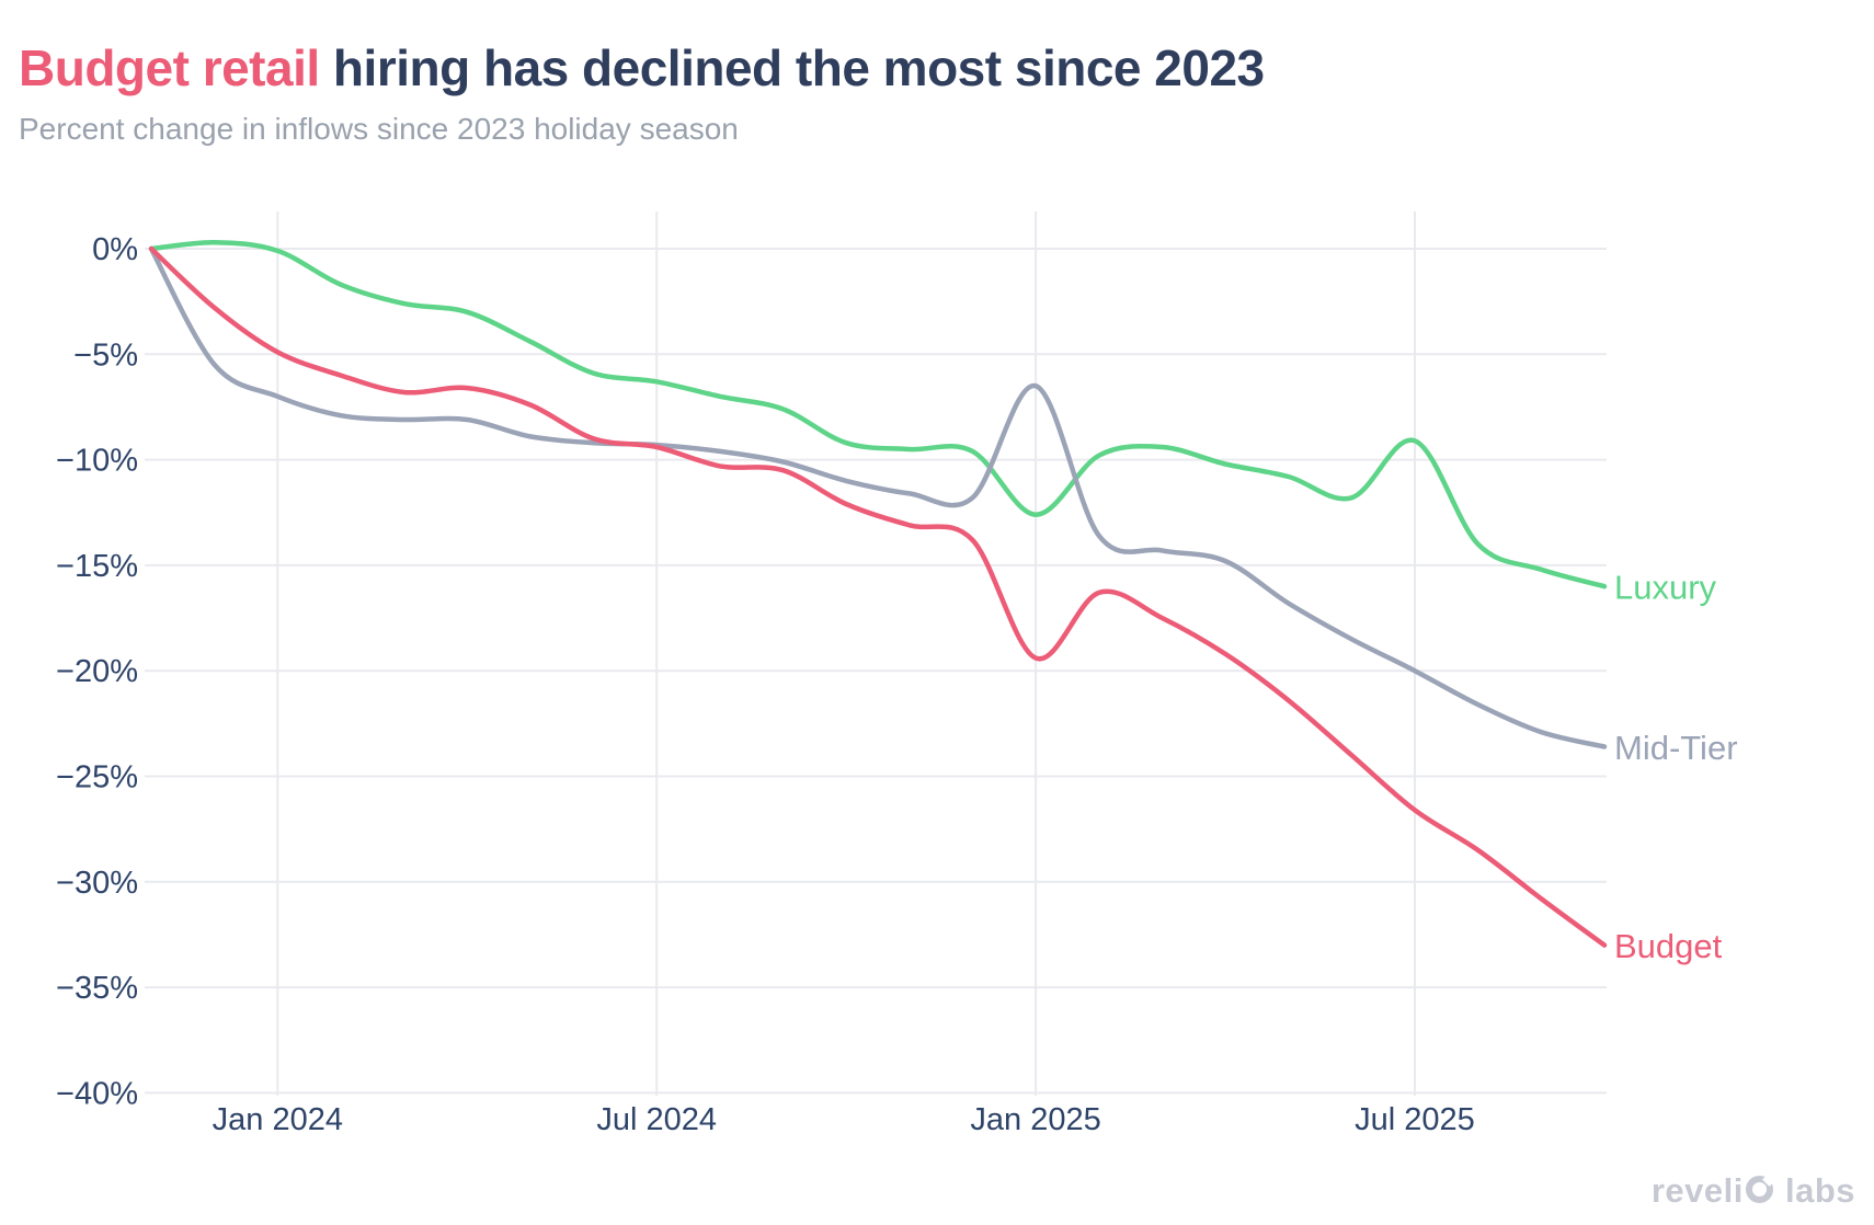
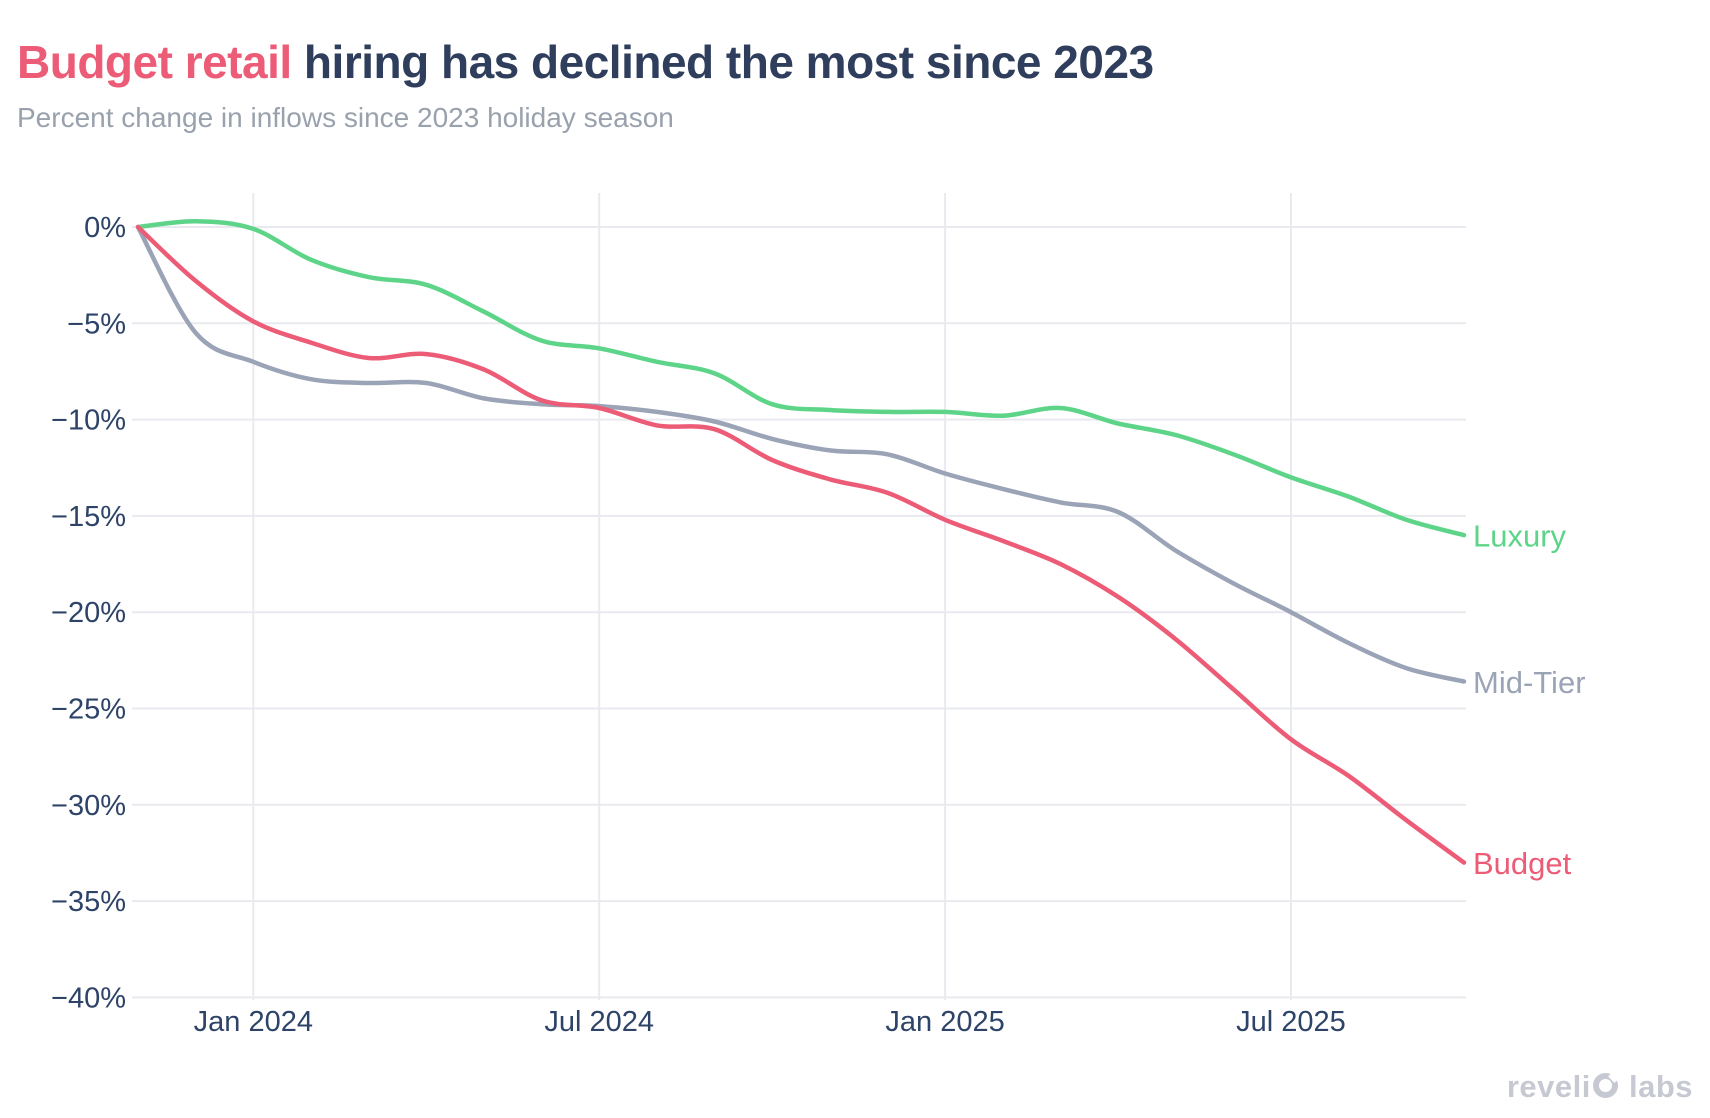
Luxury/Jan 2025: -12.6% -> -9.6%
Mid-Tier/Jan 2025: -6.5% -> -12.8%
Budget/Jan 2025: -19.4% -> -15.2%
Luxury/Jul 2025: -9.1% -> -13.0%
